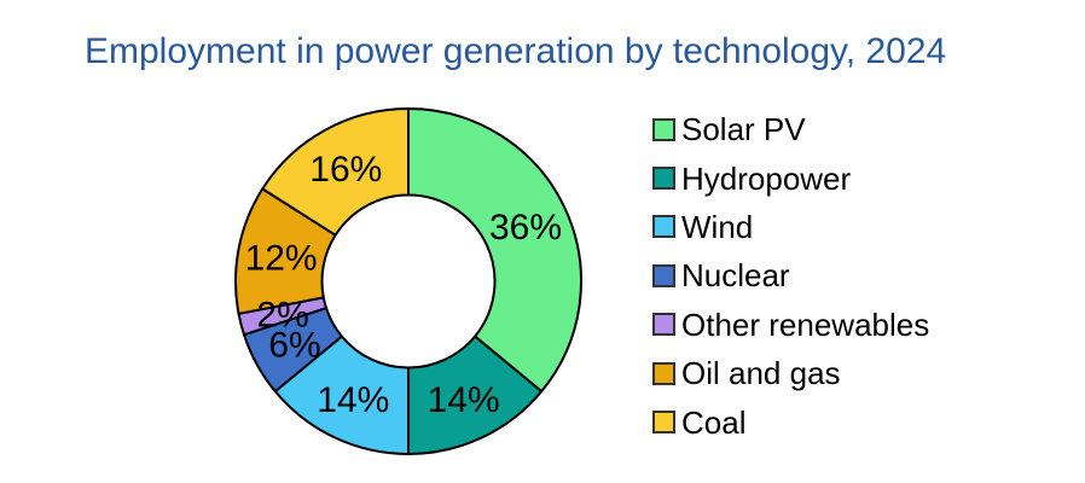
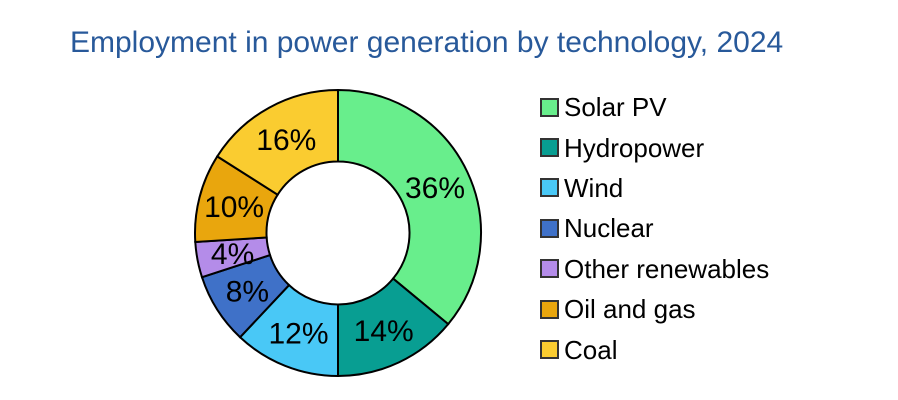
Wind: 14% -> 12%
Nuclear: 6% -> 8%
Other renewables: 2% -> 4%
Oil and gas: 12% -> 10%
